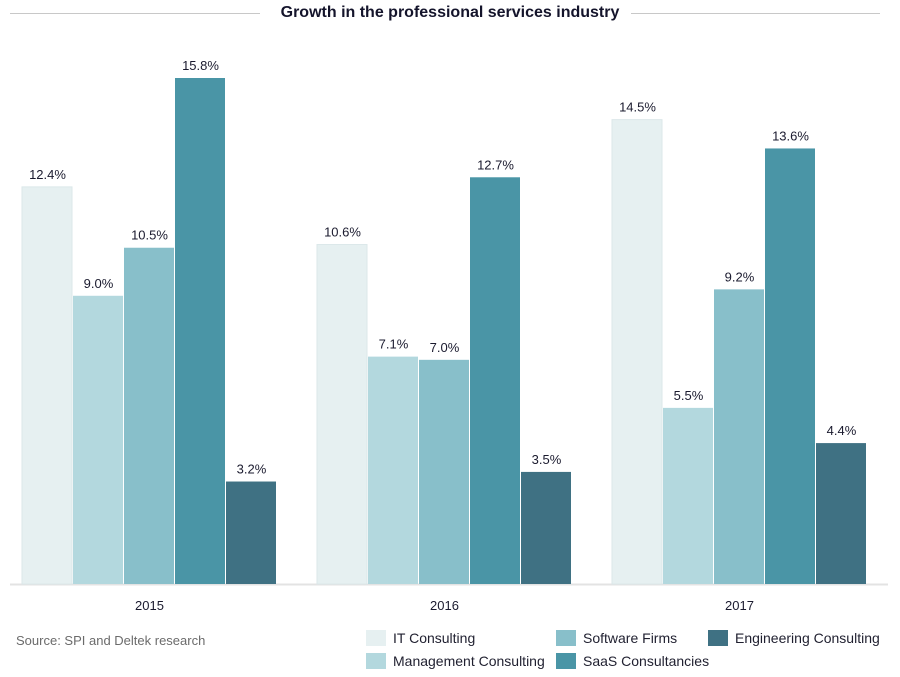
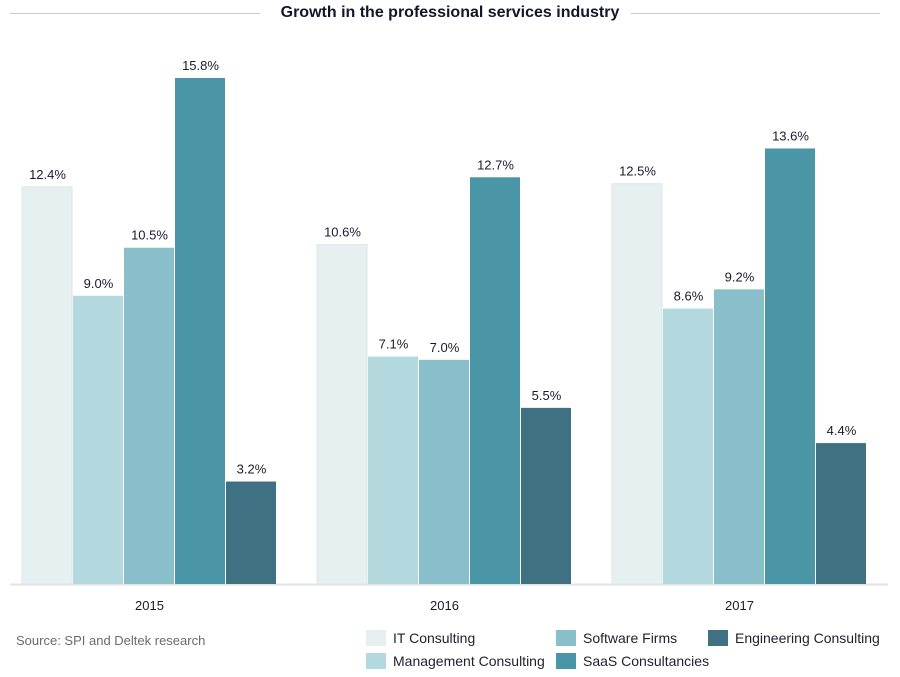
Engineering Consulting/2016: 3.5% -> 5.5%
IT Consulting/2017: 14.5% -> 12.5%
Management Consulting/2017: 5.5% -> 8.6%
